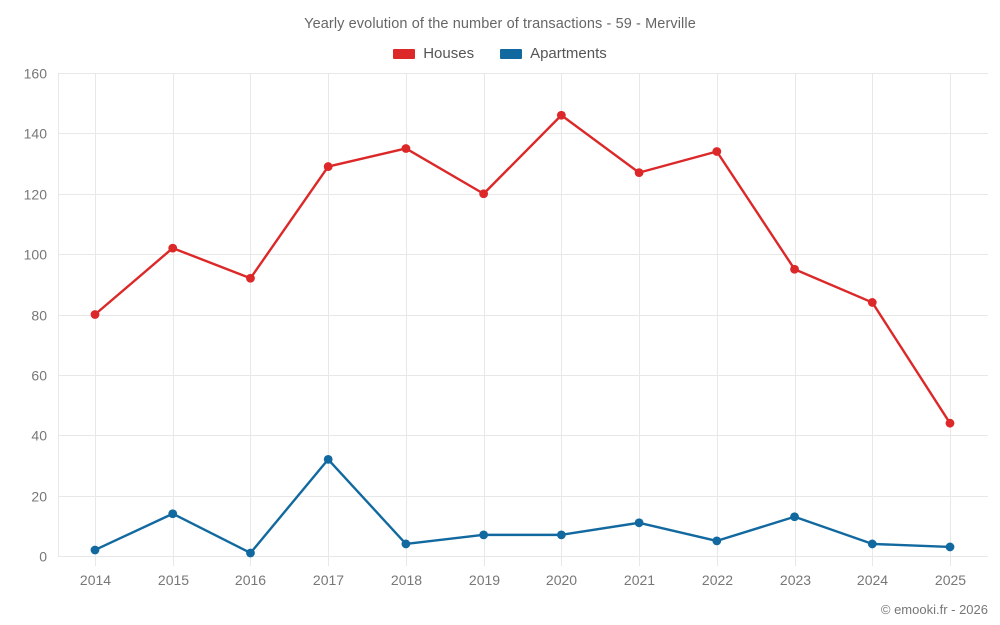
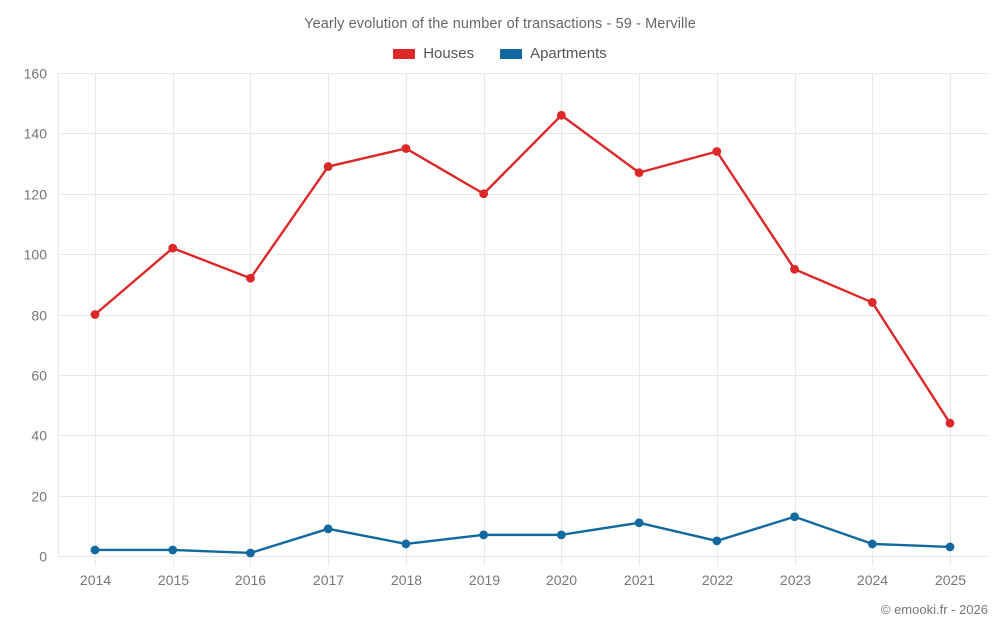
Apartments/2015: 14 -> 2
Apartments/2017: 32 -> 9
